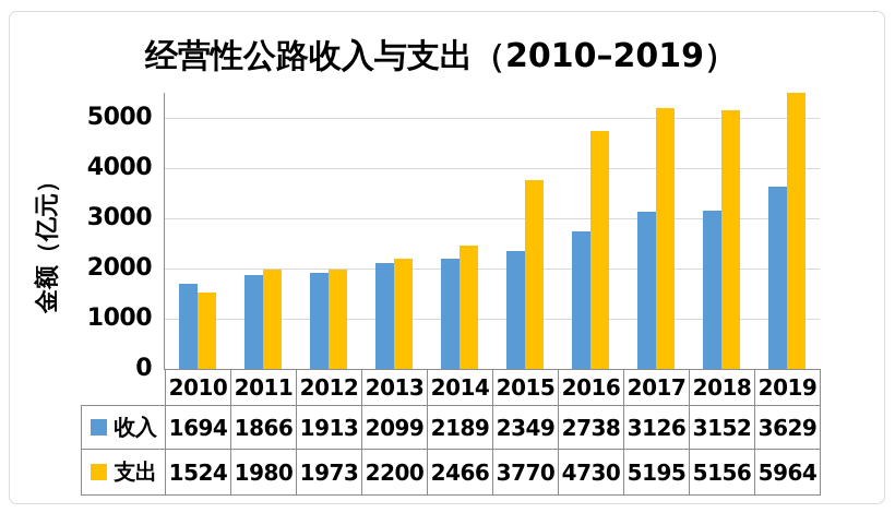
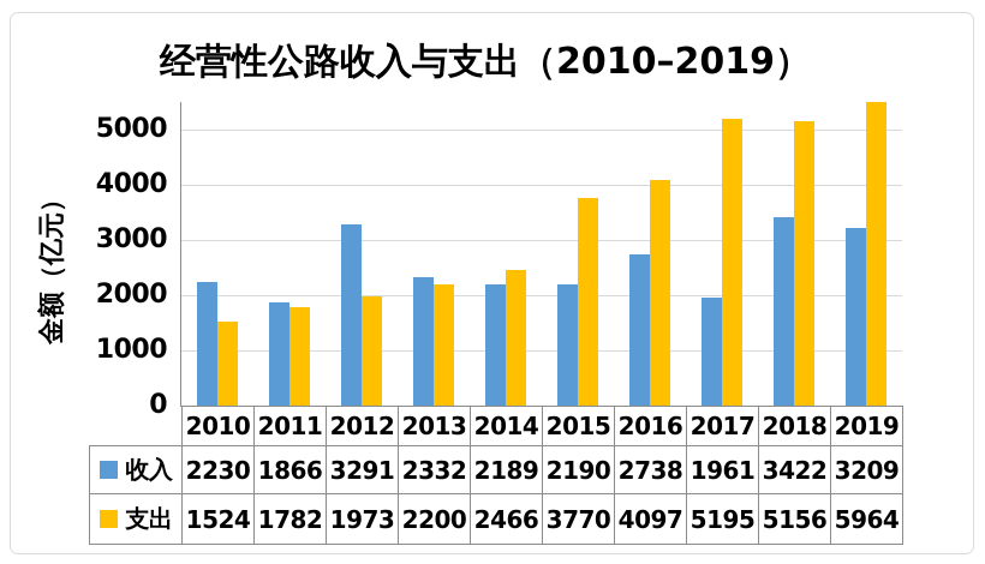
收入/2010: 1694 -> 2230
支出/2011: 1980 -> 1782
收入/2012: 1913 -> 3291
收入/2013: 2099 -> 2332
收入/2015: 2349 -> 2190
支出/2016: 4730 -> 4097
收入/2017: 3126 -> 1961
收入/2018: 3152 -> 3422
收入/2019: 3629 -> 3209
